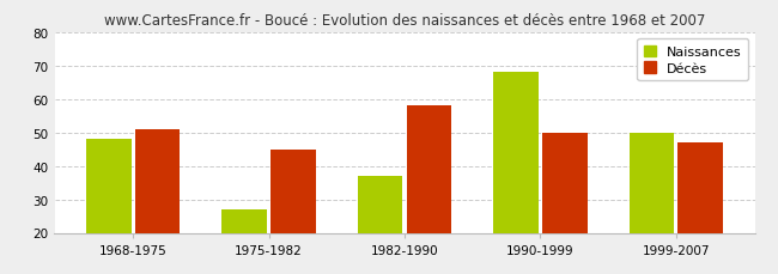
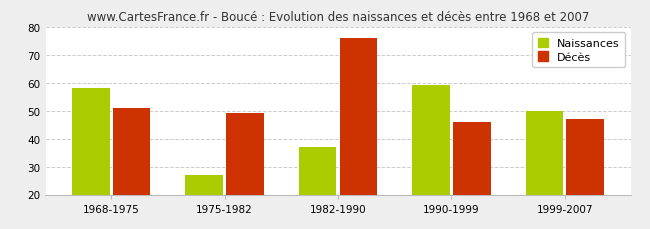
Naissances/1968-1975: 48 -> 58
Décès/1975-1982: 45 -> 49
Décès/1982-1990: 58 -> 76
Naissances/1990-1999: 68 -> 59
Décès/1990-1999: 50 -> 46
